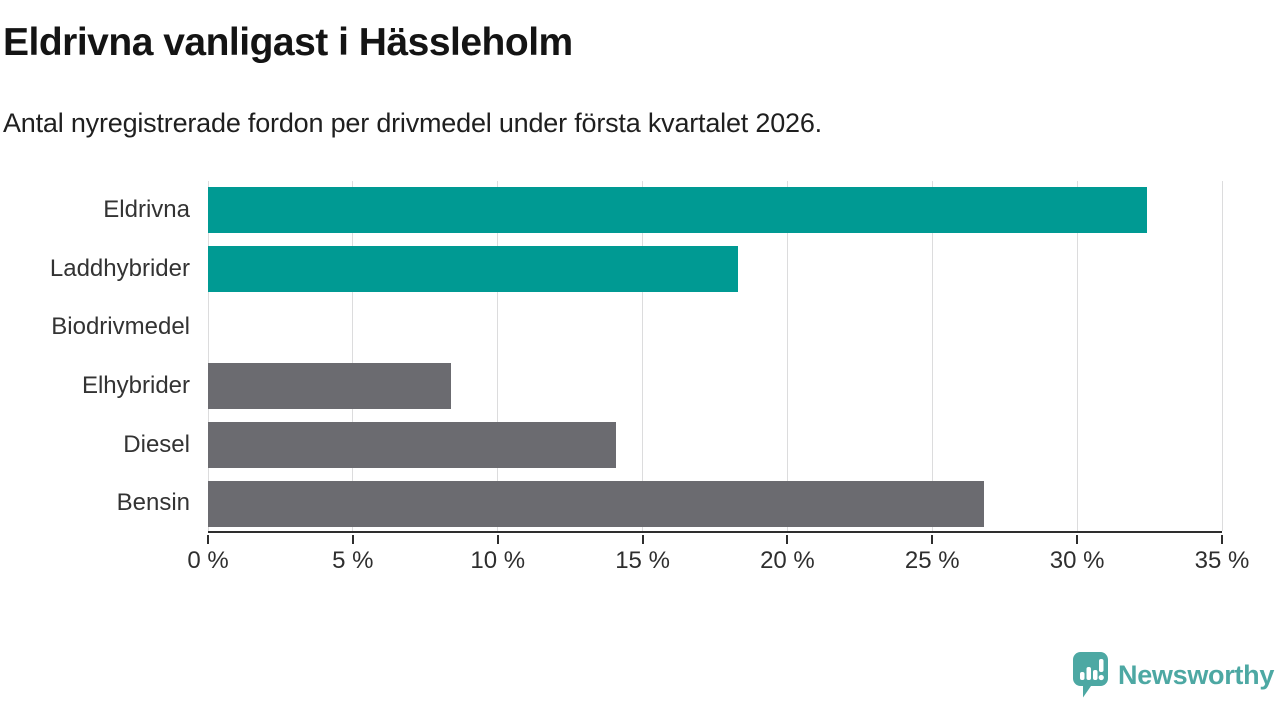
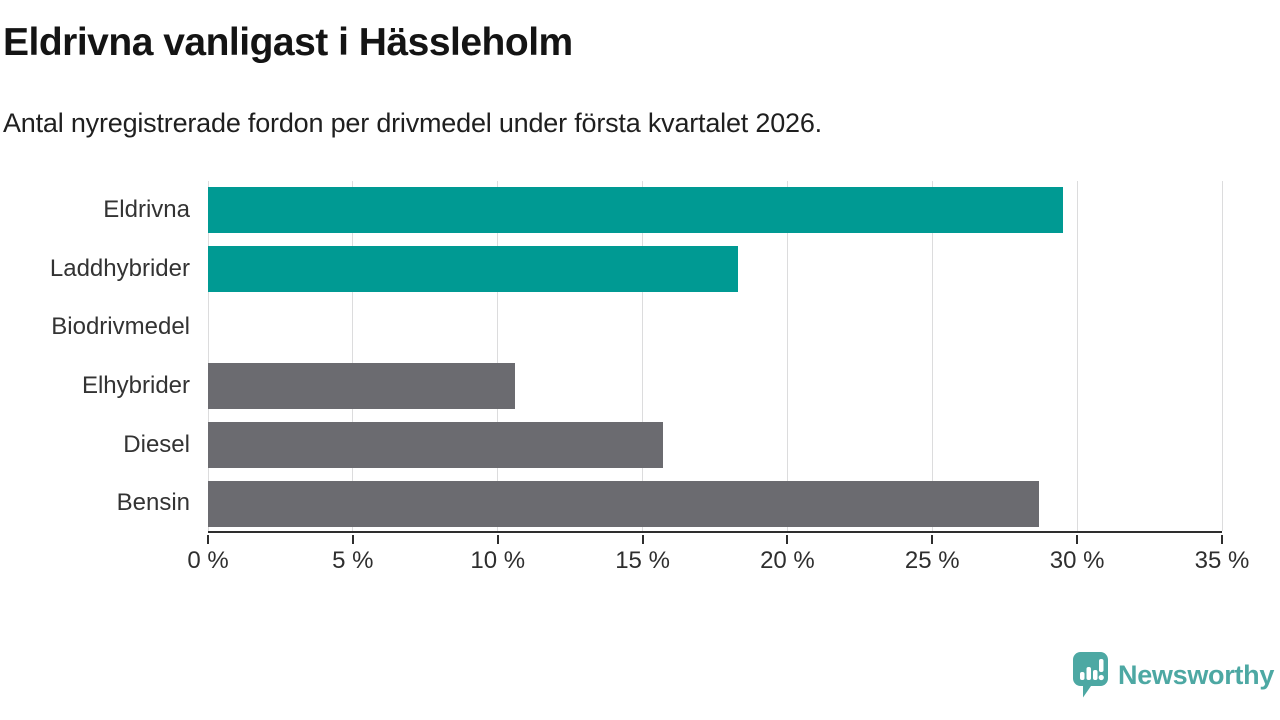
Eldrivna: 32.4% -> 29.5%
Elhybrider: 8.4% -> 10.6%
Diesel: 14.1% -> 15.7%
Bensin: 26.8% -> 28.7%
